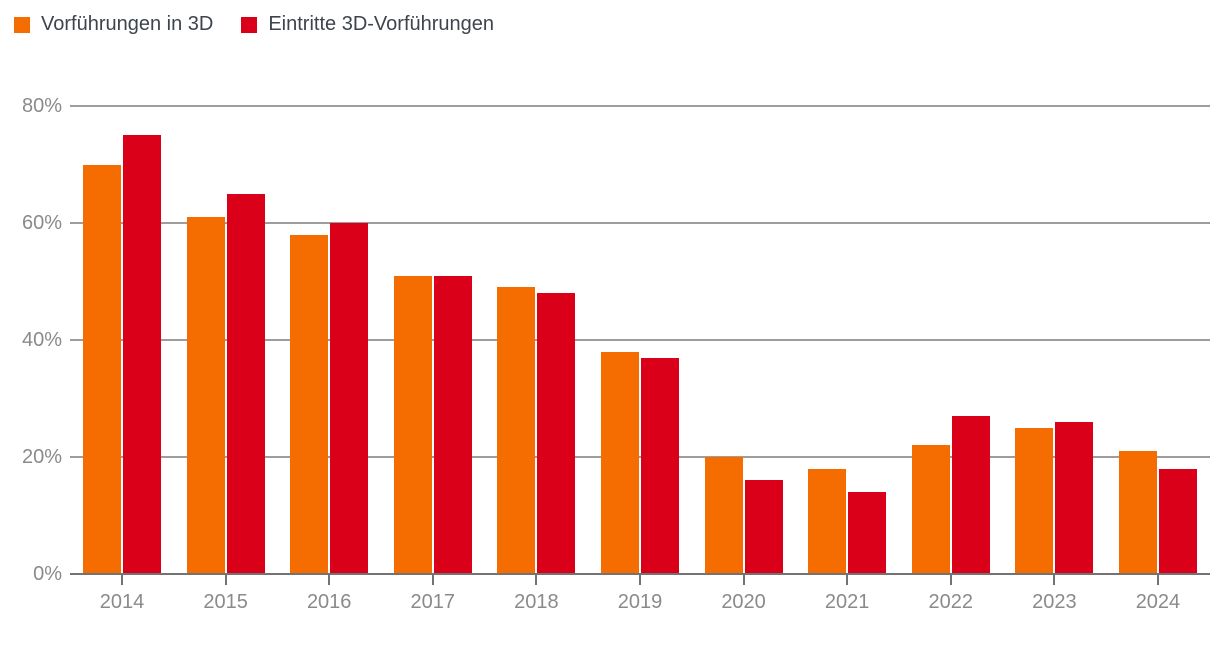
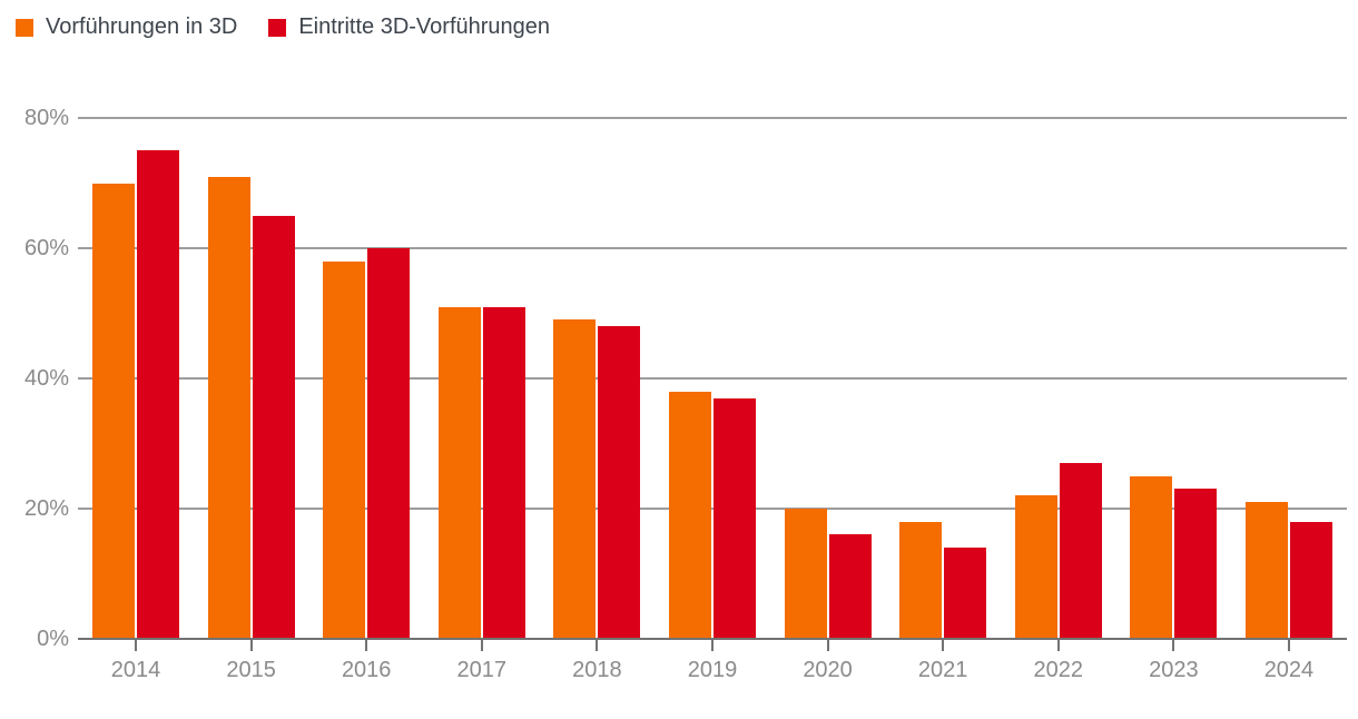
Vorführungen in 3D/2015: 61% -> 71%
Eintritte 3D-Vorführungen/2023: 26% -> 23%
